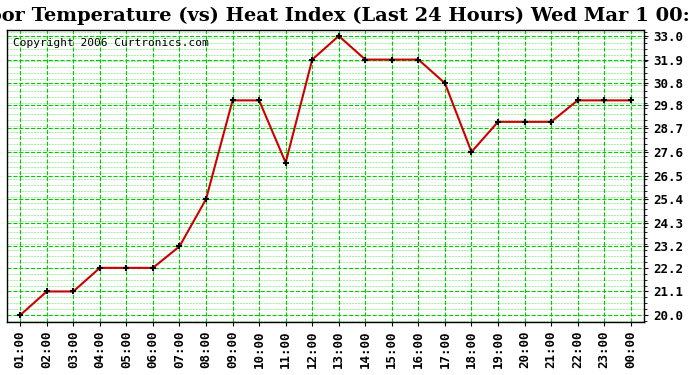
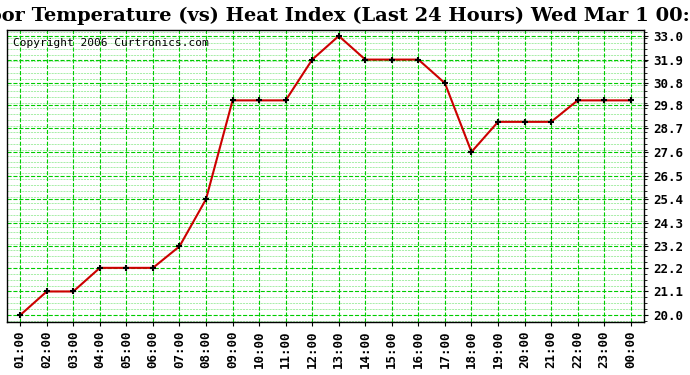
11:00: 27.1 -> 30.0
